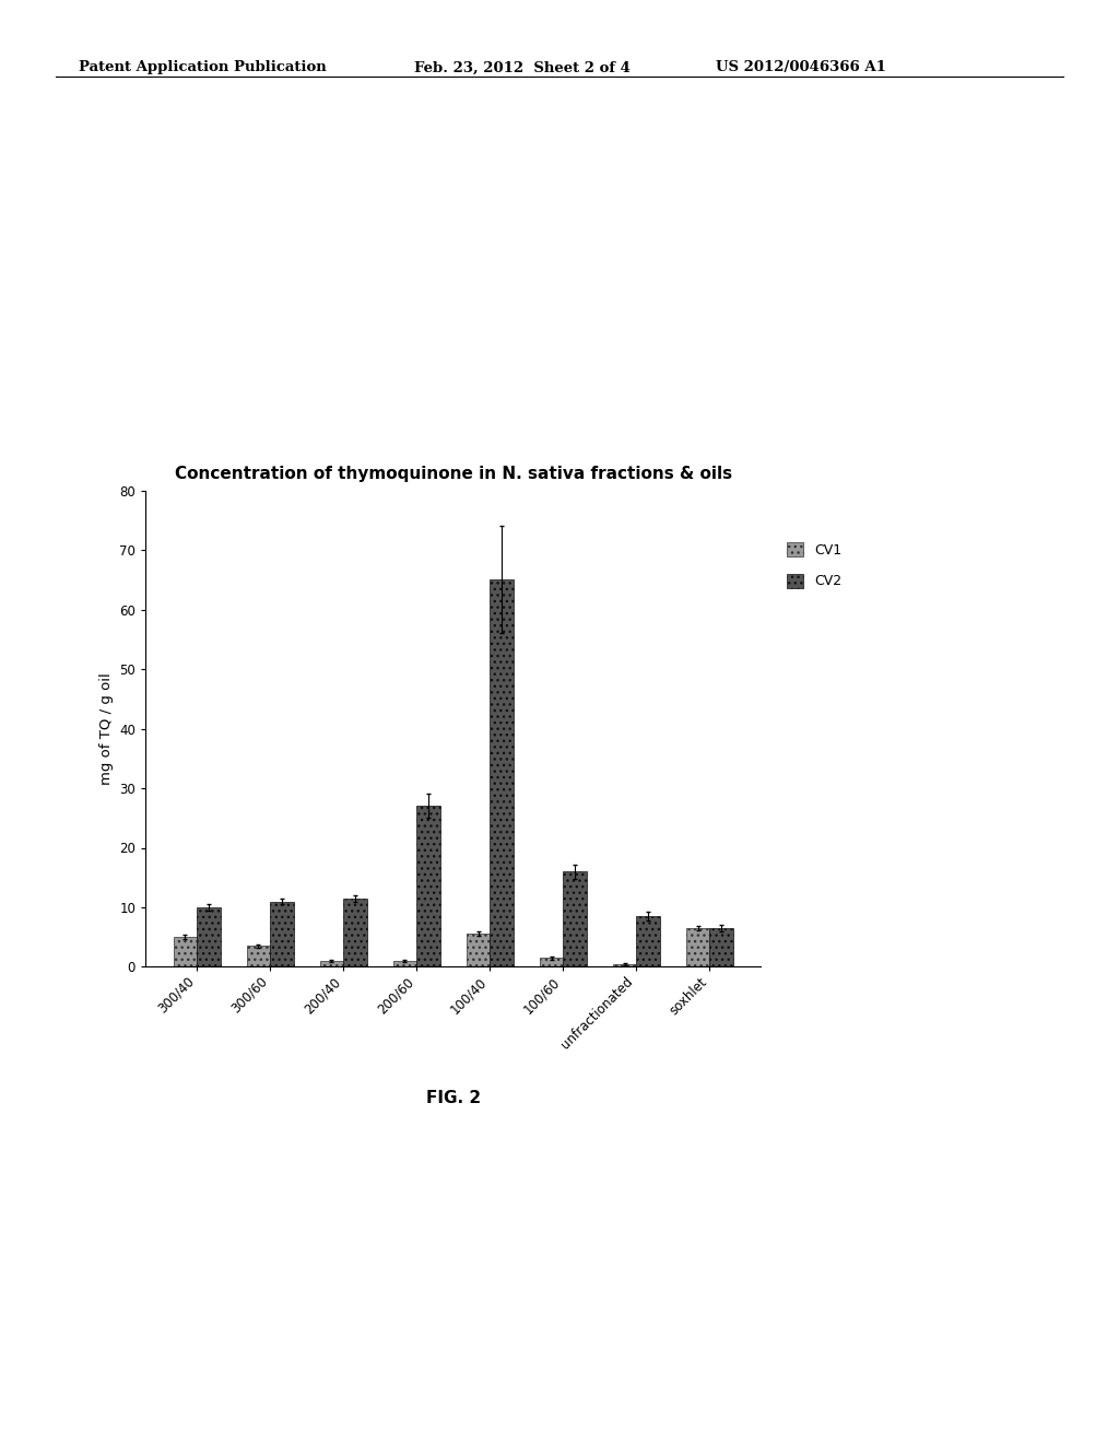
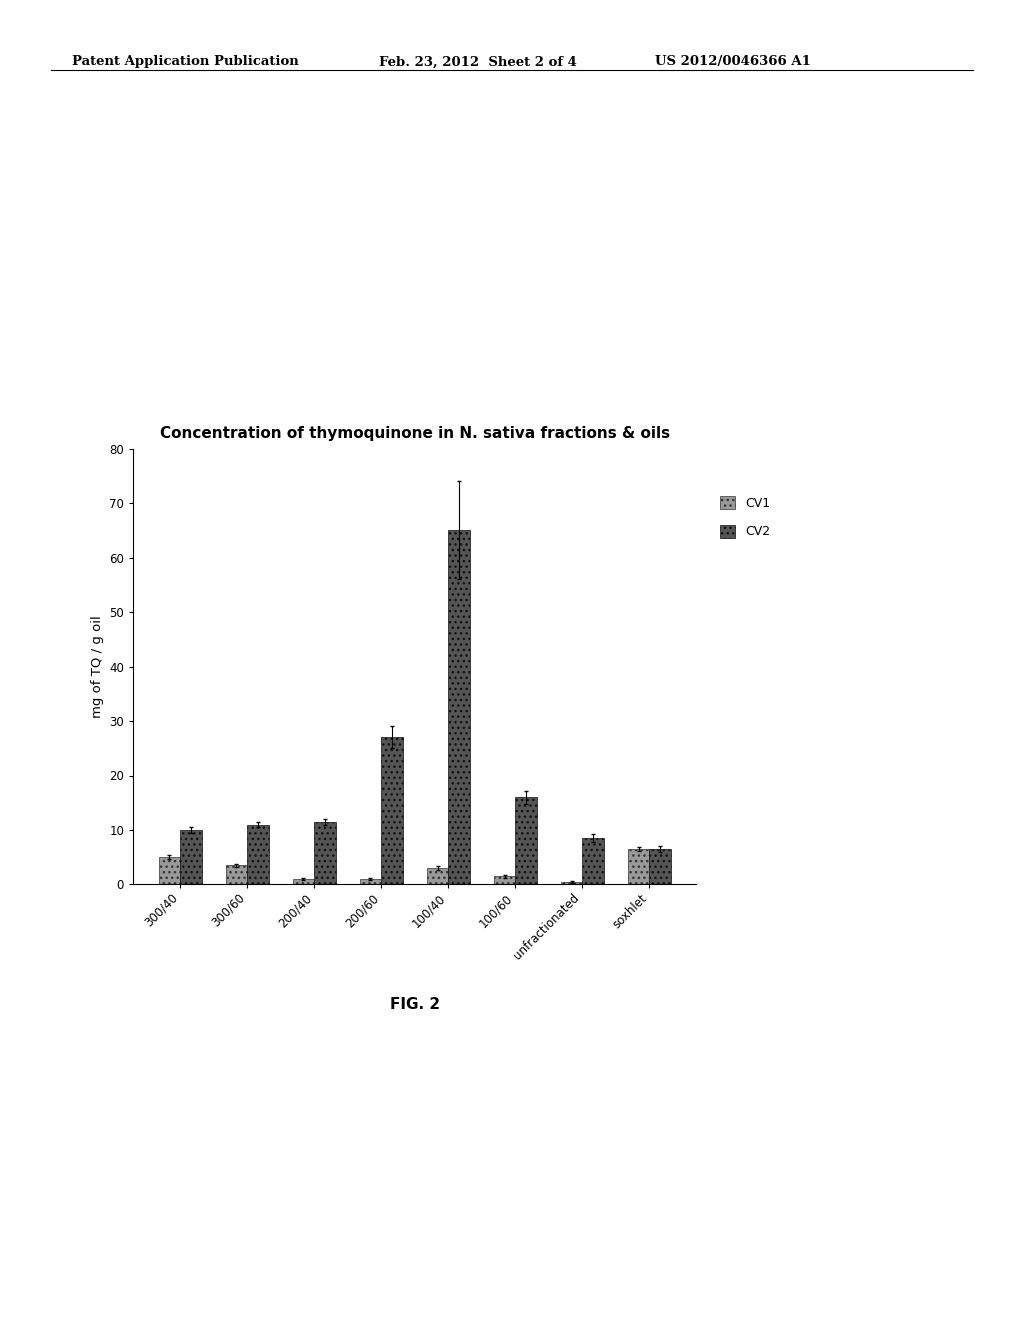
CV1/100/40: 5.6 -> 3.0
